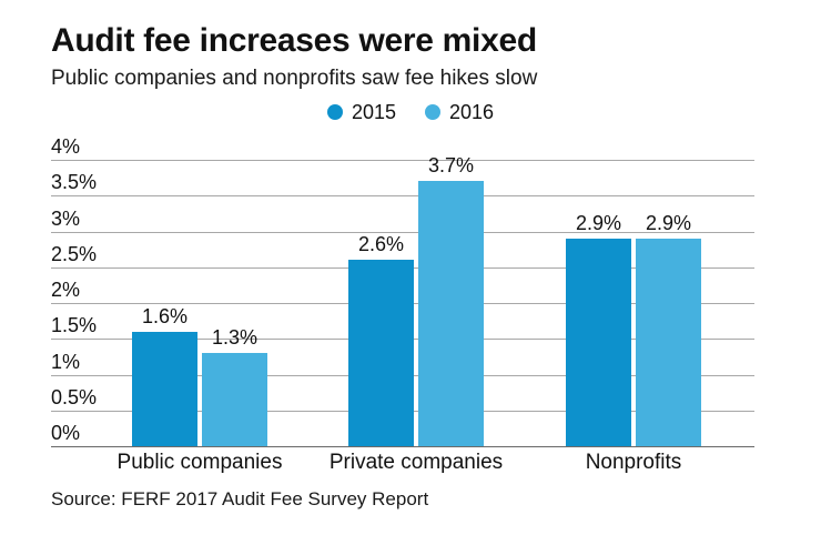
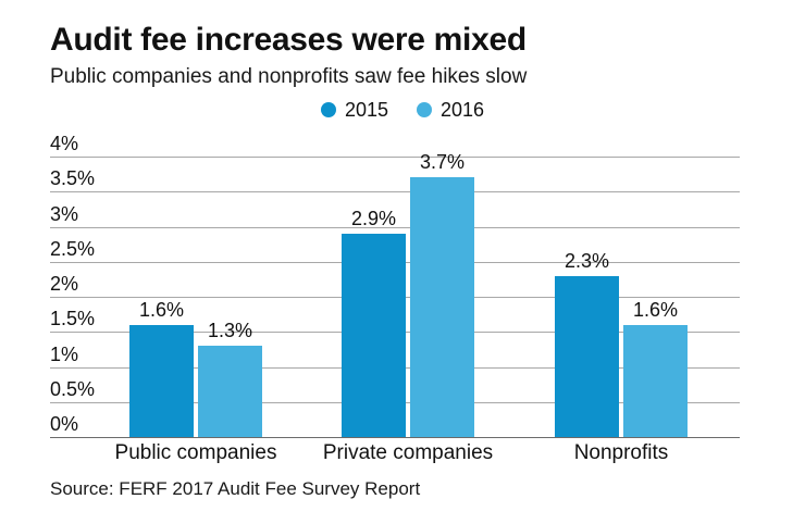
2015/Private companies: 2.6% -> 2.9%
2015/Nonprofits: 2.9% -> 2.3%
2016/Nonprofits: 2.9% -> 1.6%
